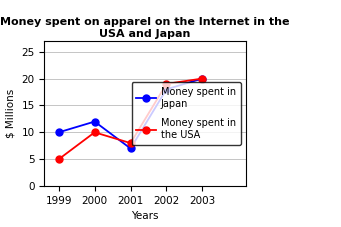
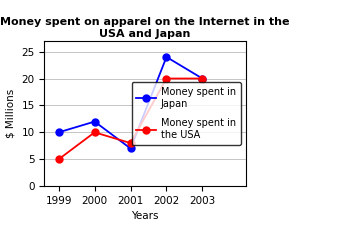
Money spent in Japan/2002: 18 -> 24
Money spent in the USA/2002: 19 -> 20
